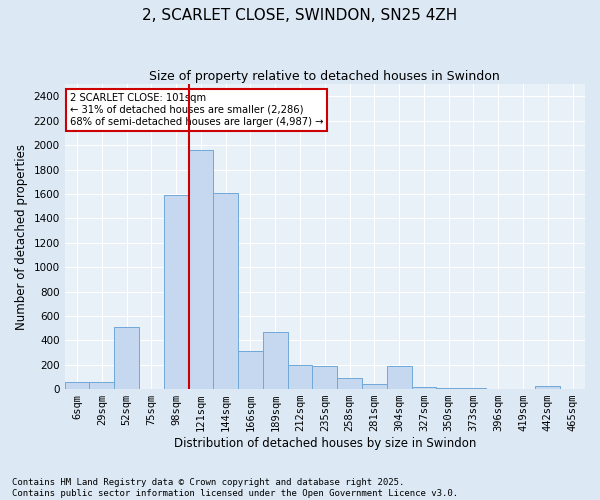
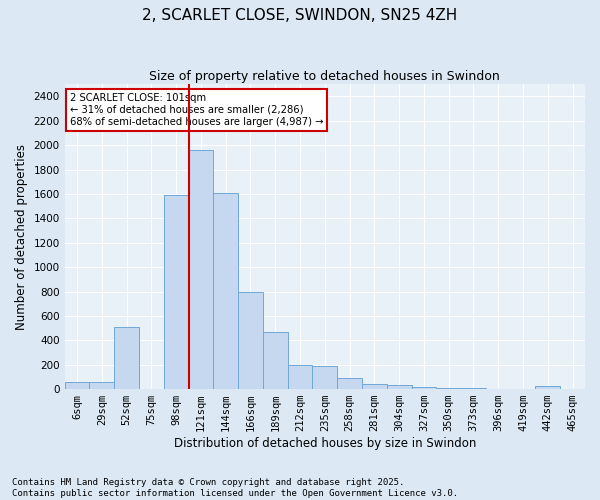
166sqm: 310 -> 800
304sqm: 190 -> 30
